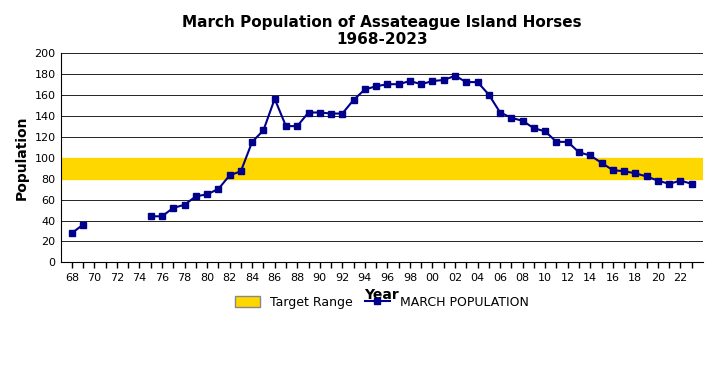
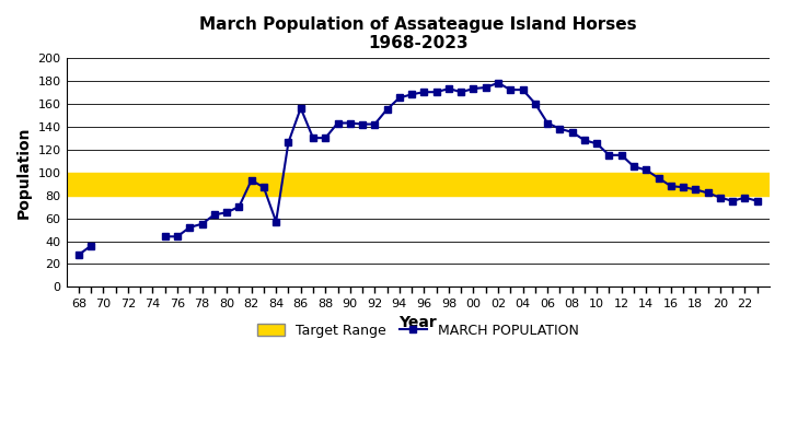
82: 83 -> 93
84: 115 -> 57
